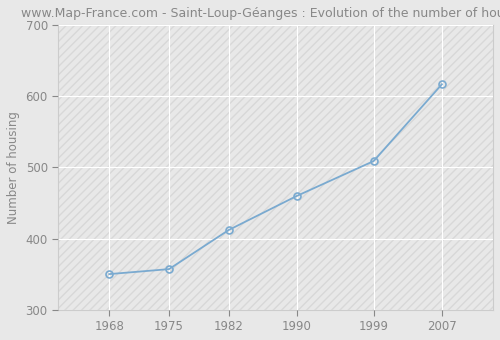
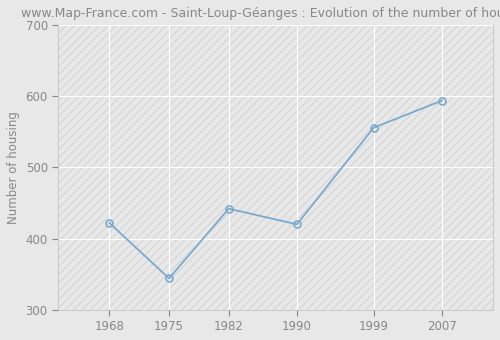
1968: 350 -> 422
1975: 357 -> 344
1982: 412 -> 442
1990: 460 -> 420
1999: 509 -> 556
2007: 617 -> 594
